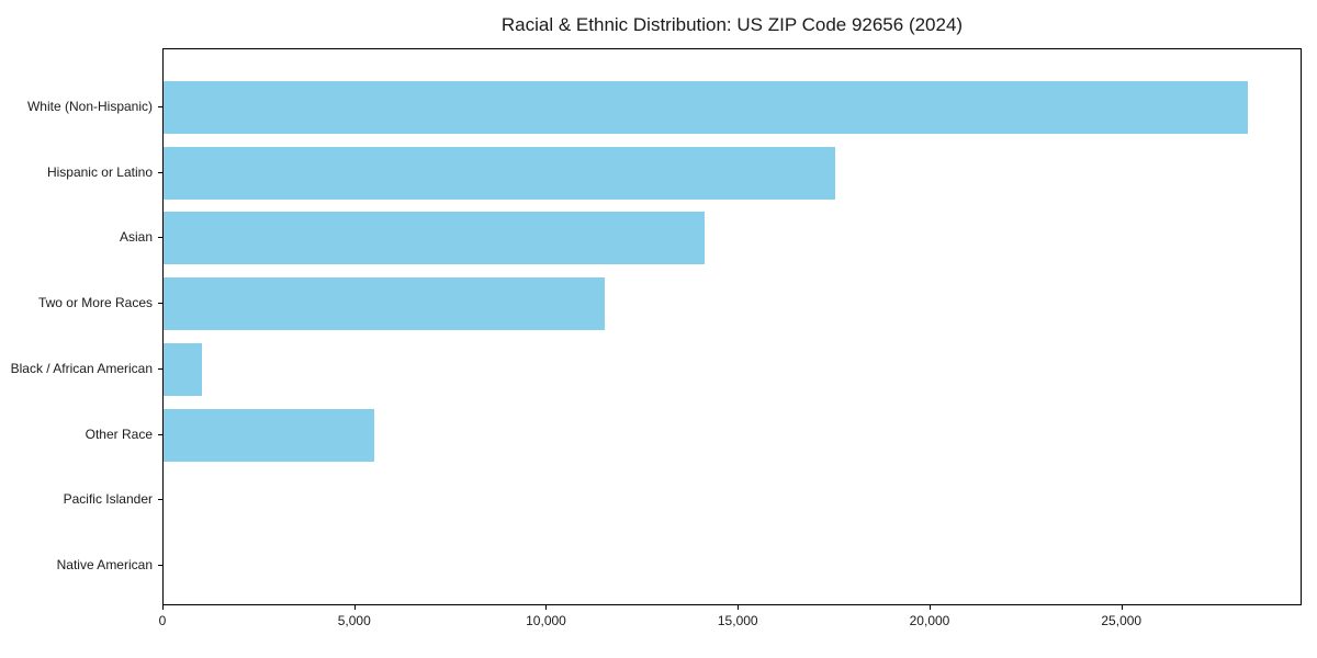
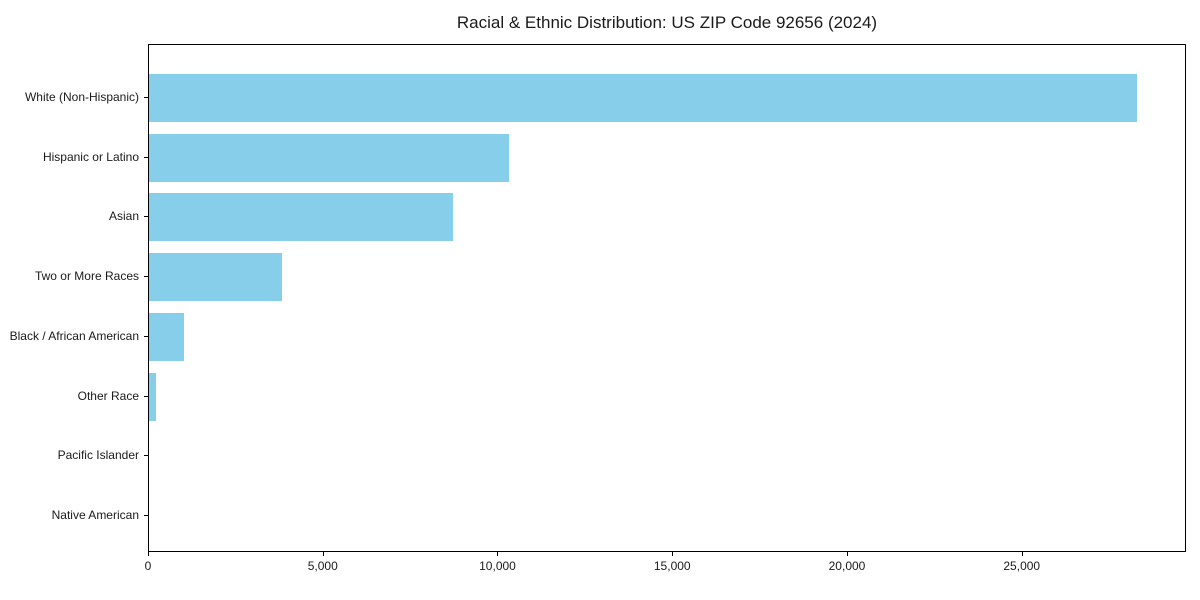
Hispanic or Latino: 17500 -> 10300
Asian: 14100 -> 8700
Two or More Races: 11500 -> 3800
Other Race: 5500 -> 200
